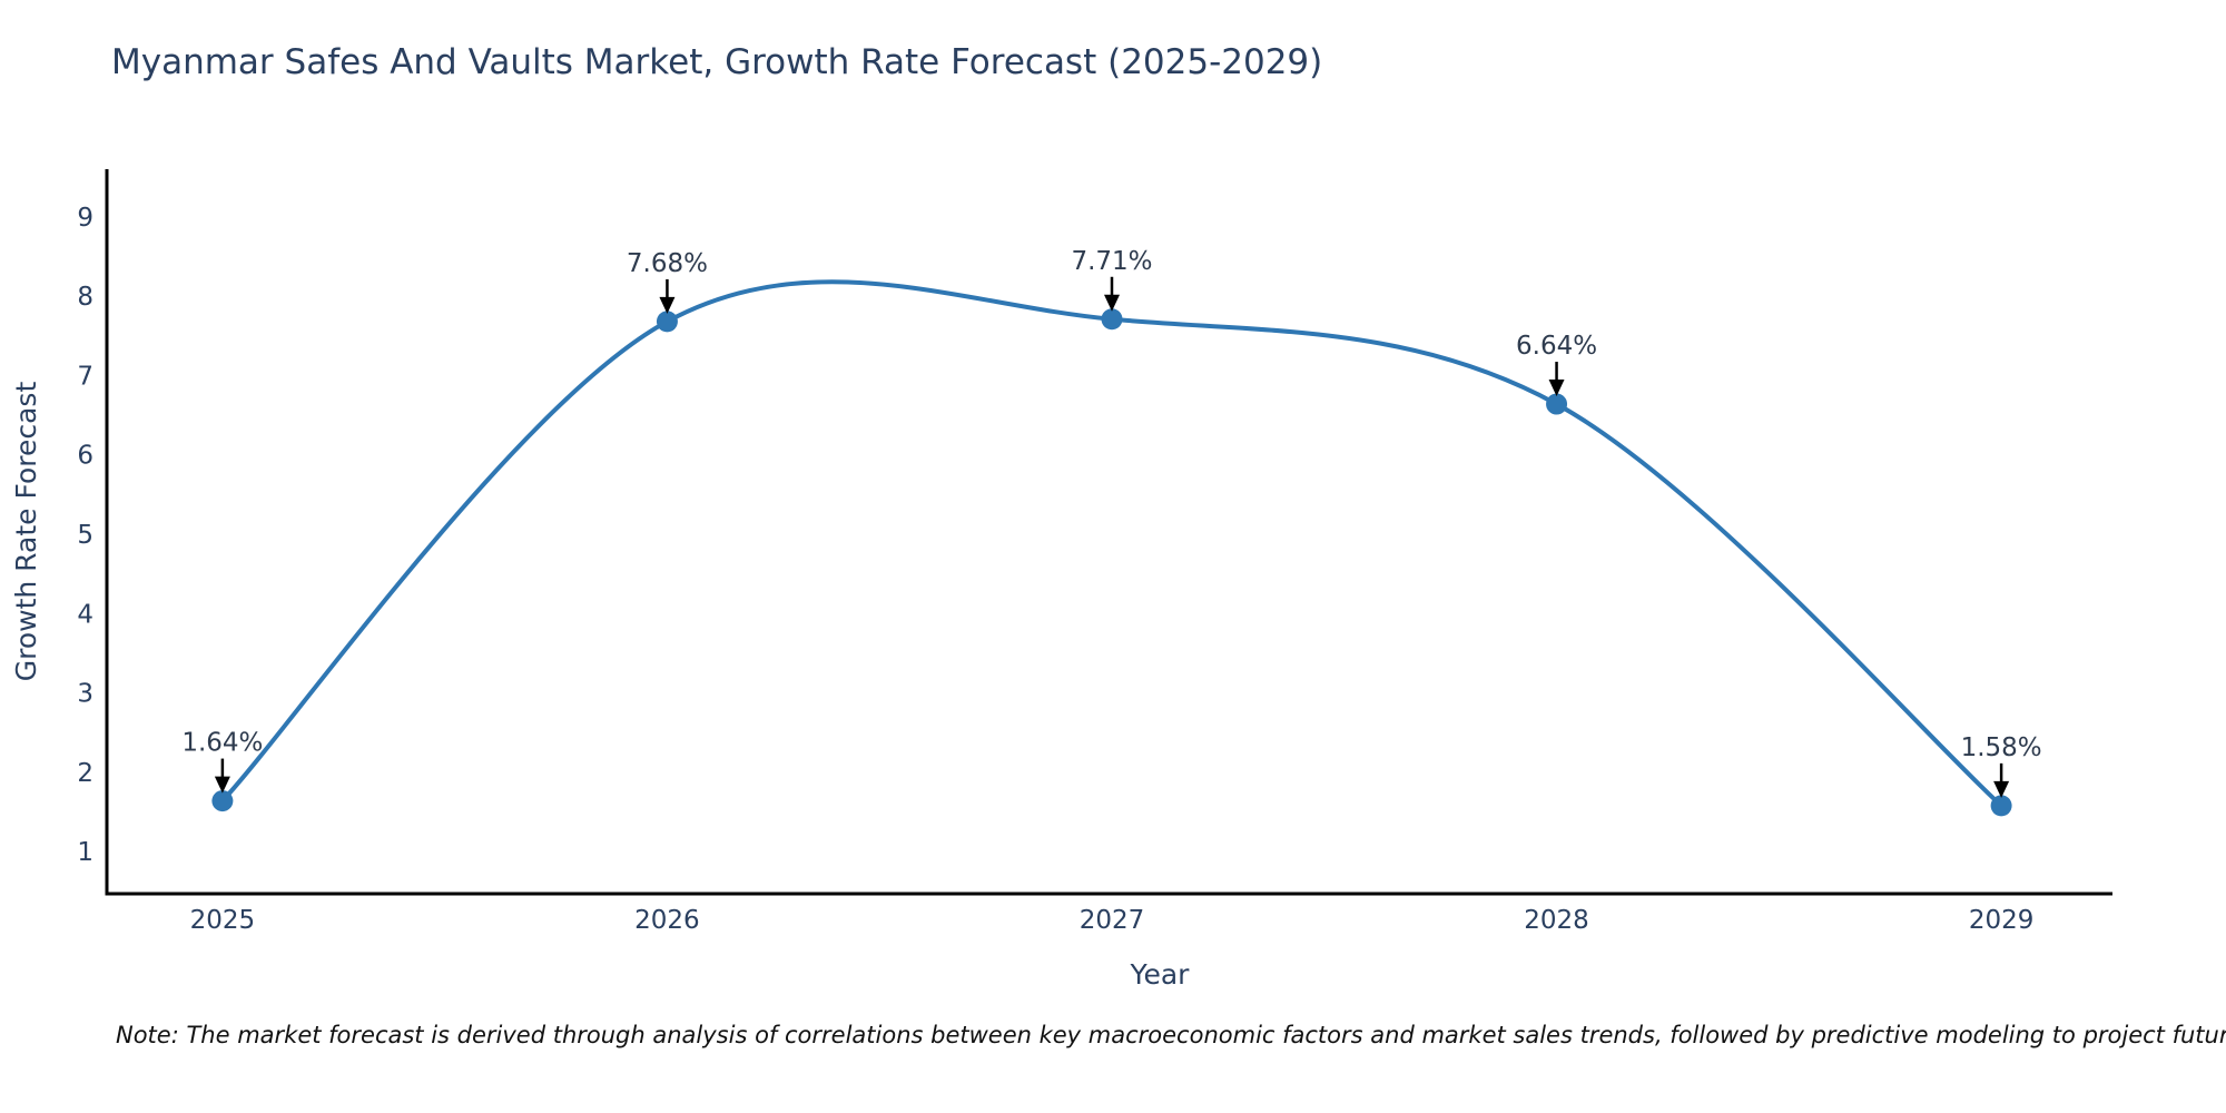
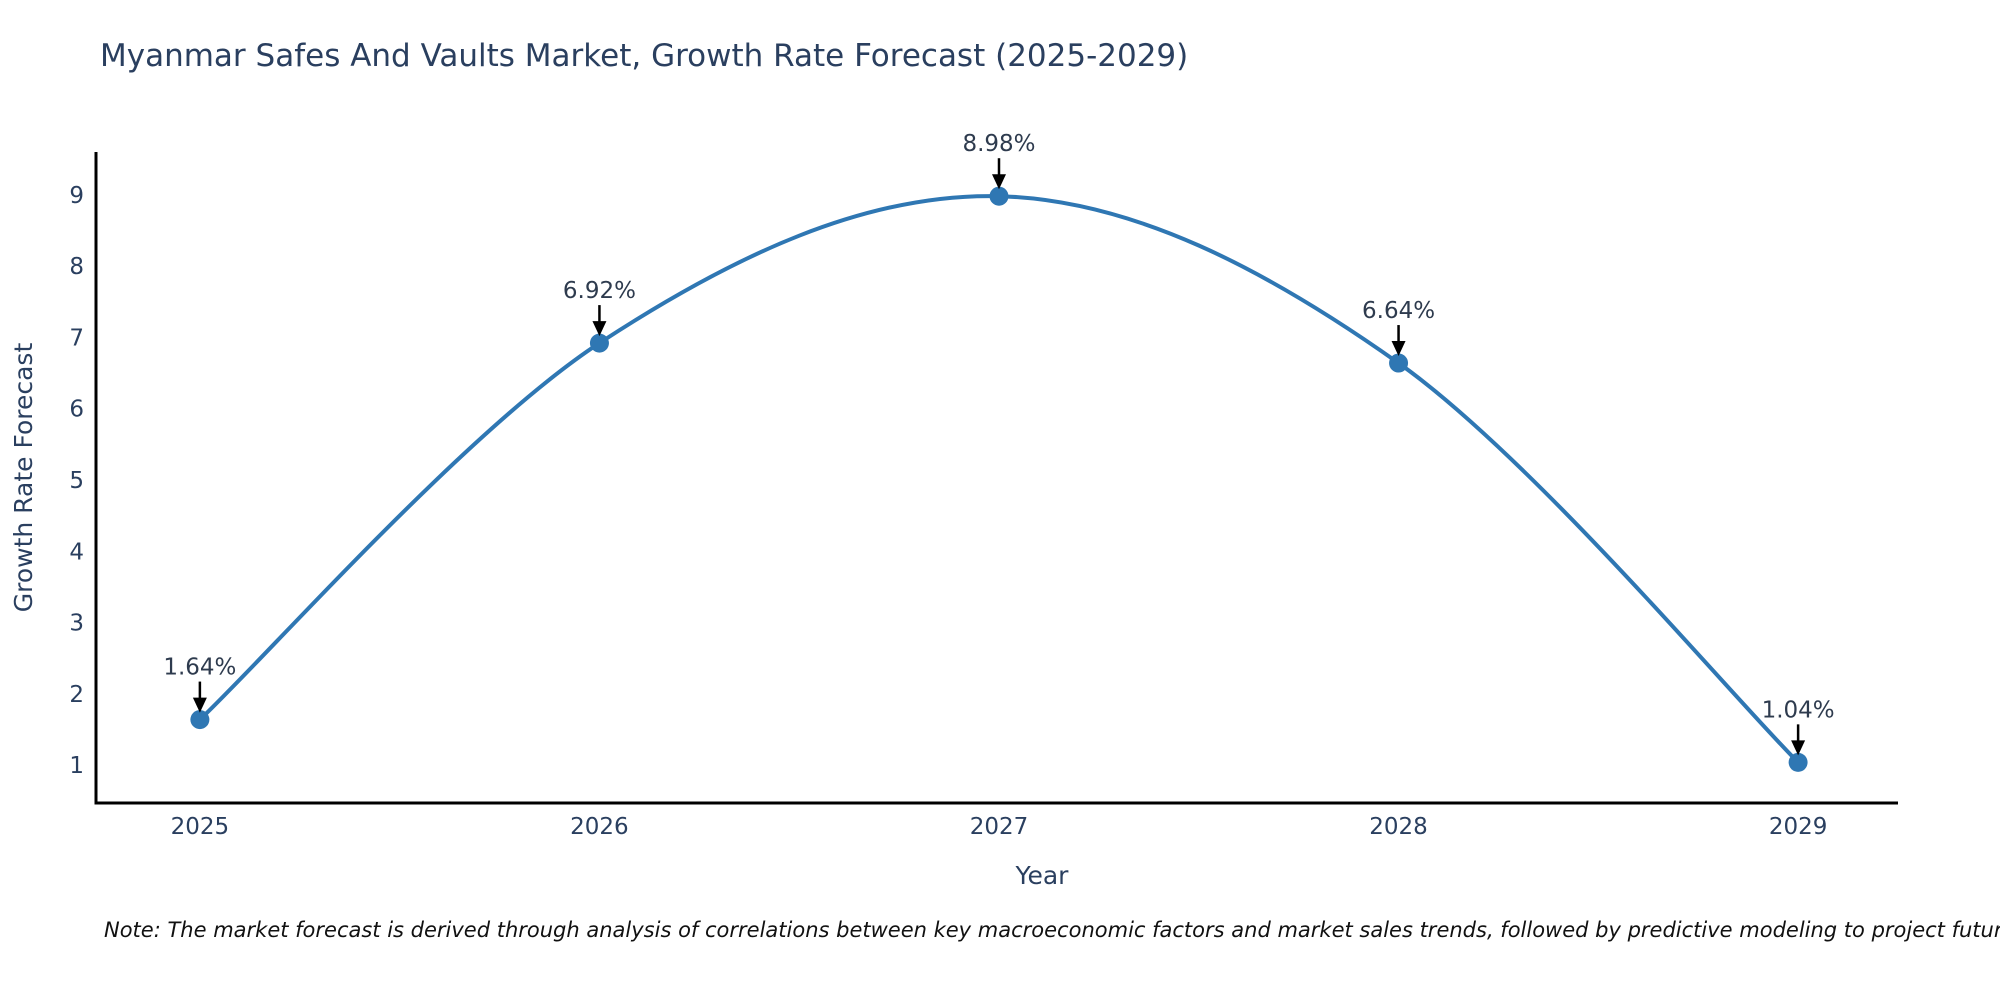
2026: 7.68% -> 6.92%
2027: 7.71% -> 8.98%
2029: 1.58% -> 1.04%
